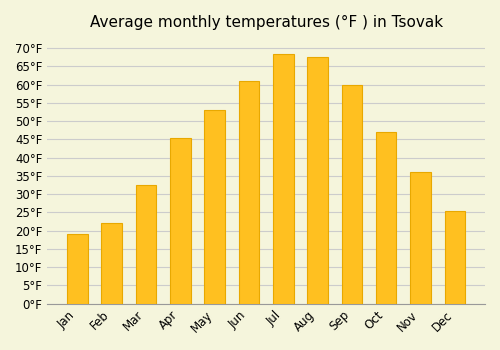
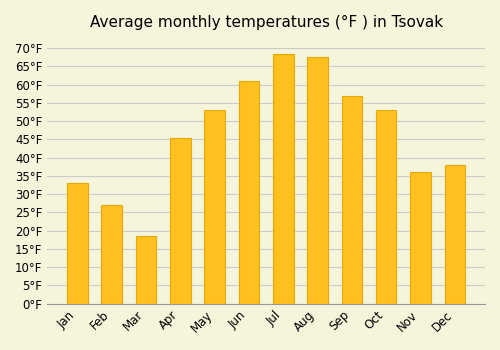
Jan: 19.0°F -> 33.0°F
Feb: 22.0°F -> 27.0°F
Mar: 32.5°F -> 18.5°F
Sep: 60.0°F -> 57.0°F
Oct: 47.0°F -> 53.0°F
Dec: 25.5°F -> 38.0°F
